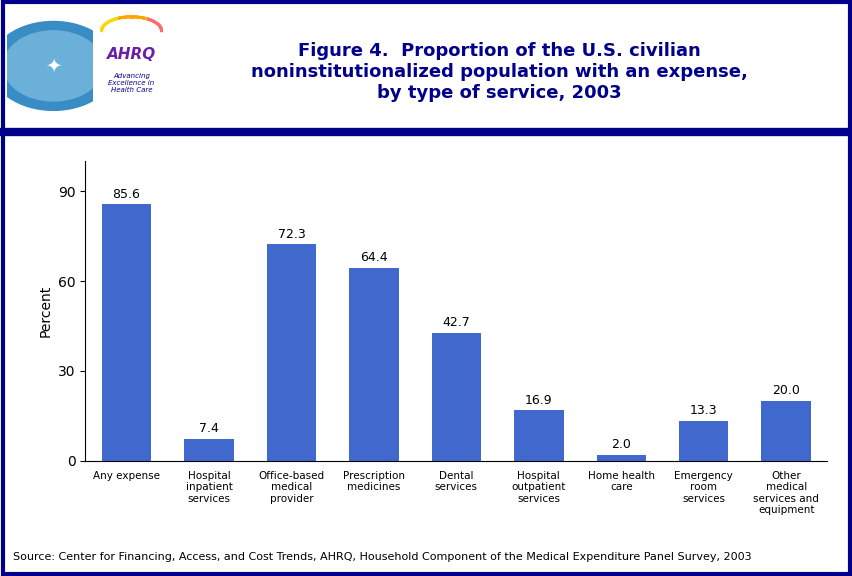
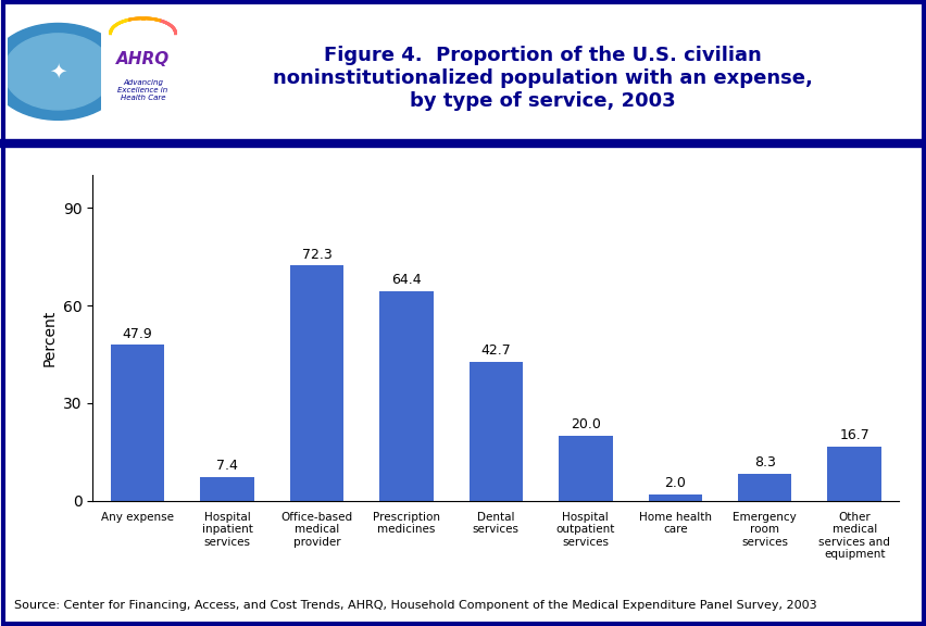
Any expense: 85.6 -> 47.9
Hospital outpatient services: 16.9 -> 20.0
Emergency room services: 13.3 -> 8.3
Other medical services and equipment: 20.0 -> 16.7
